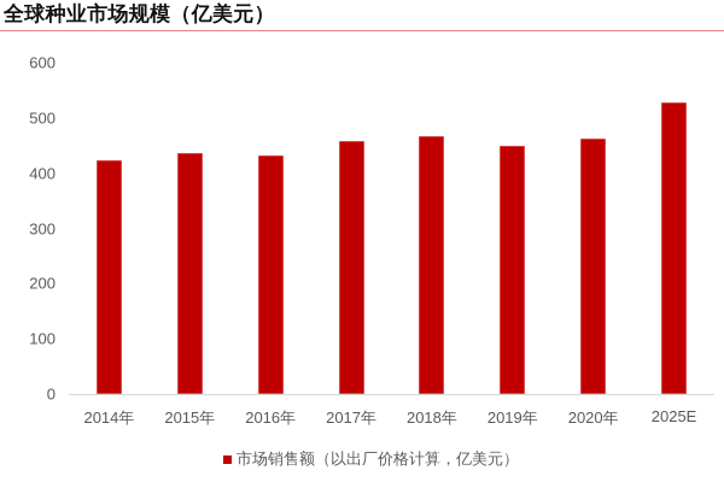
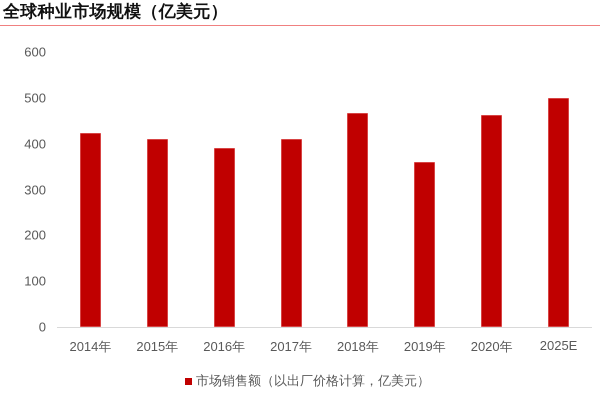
2015年: 440 -> 410
2016年: 430 -> 390
2017年: 460 -> 410
2019年: 450 -> 360
2025E: 530 -> 500
